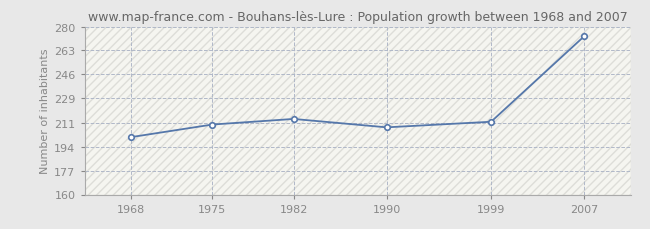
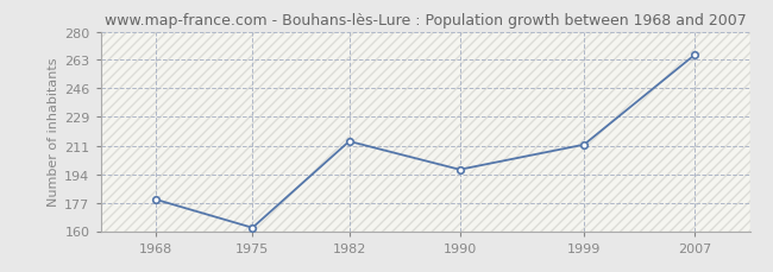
1968: 201 -> 179
1975: 210 -> 162
1990: 208 -> 197
2007: 273 -> 266
